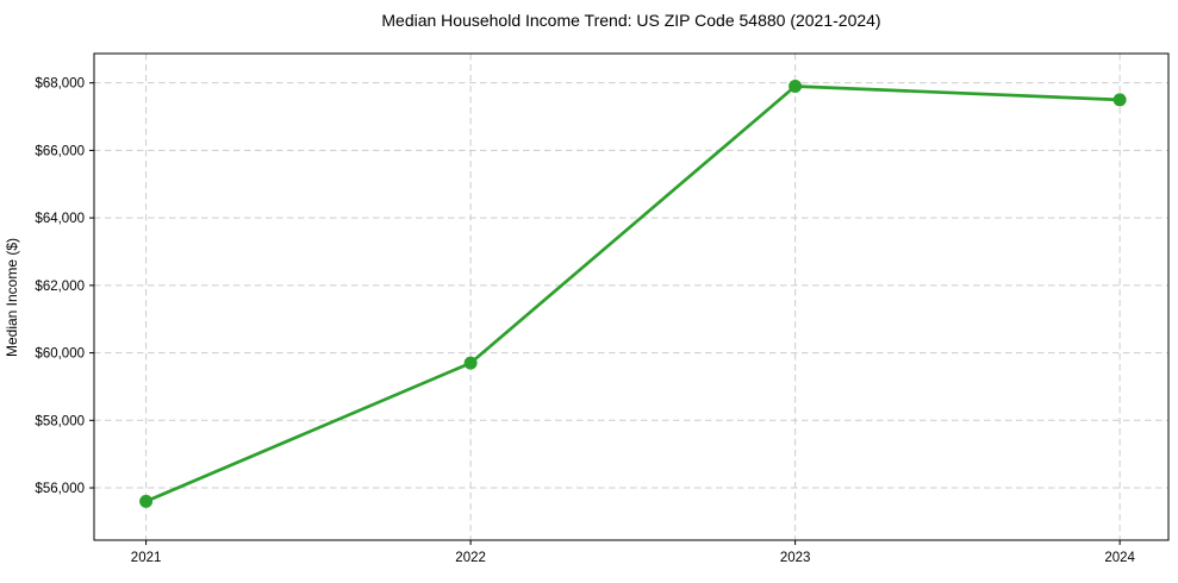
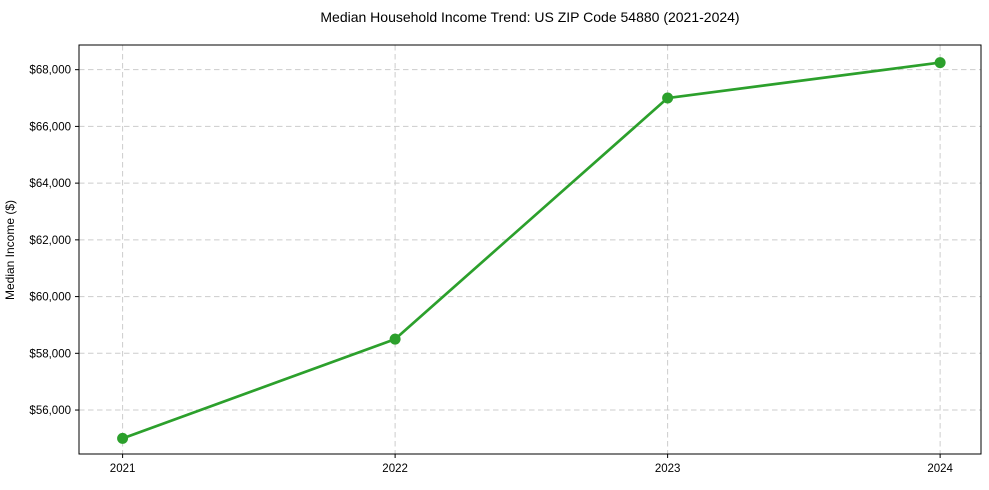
2021: $55600 -> $55000
2022: $59700 -> $58500
2023: $67900 -> $67000
2024: $67500 -> $68200
